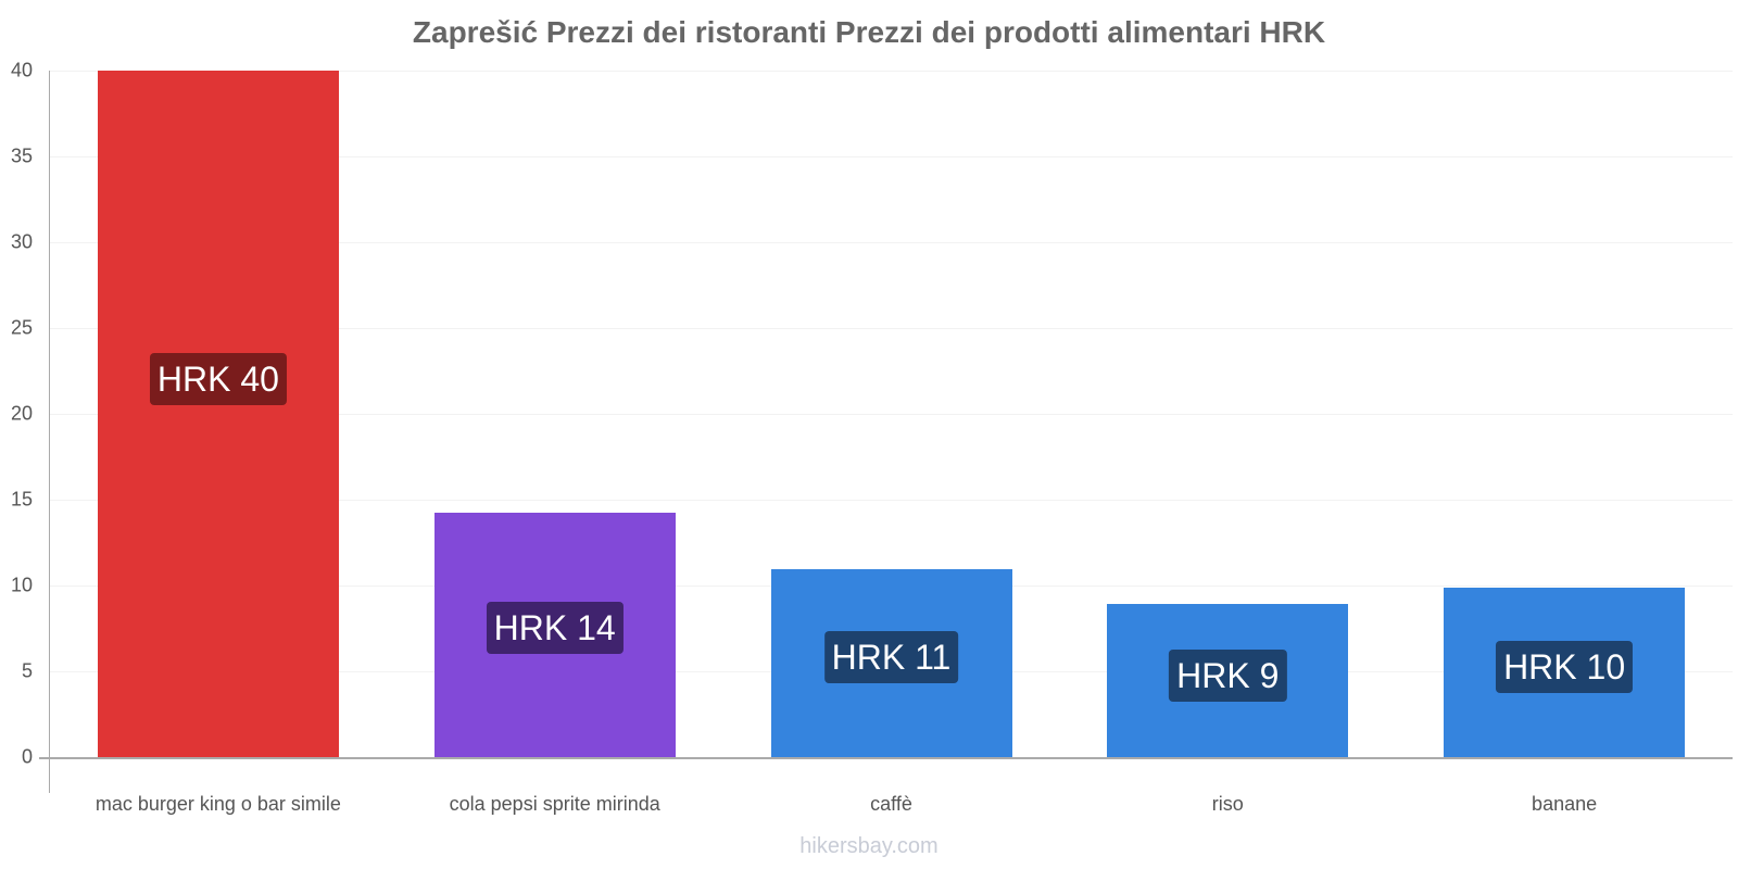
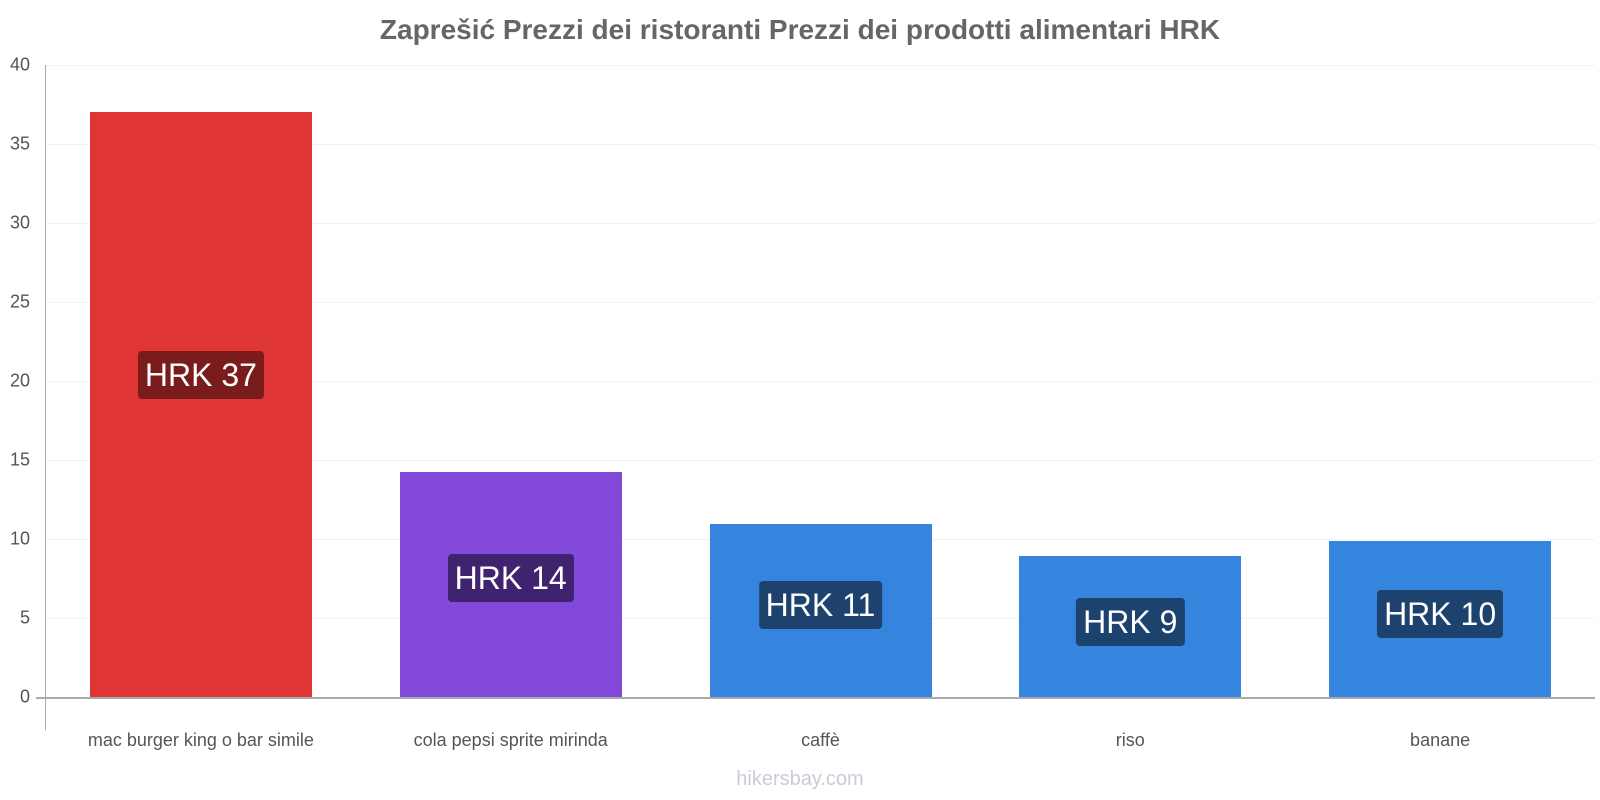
mac burger king o bar simile: 40 -> 37
